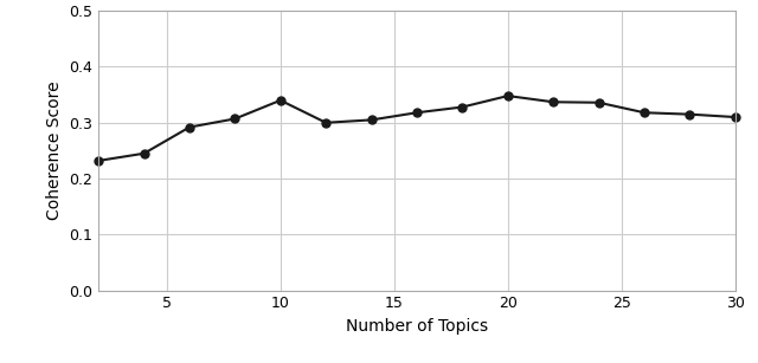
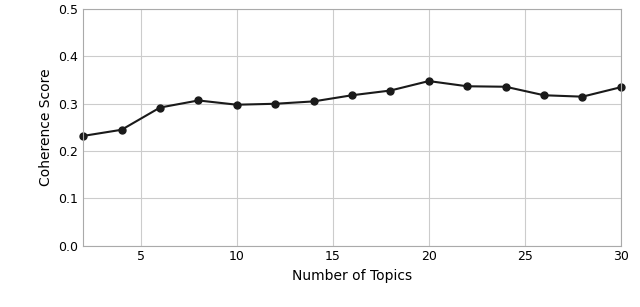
10: 0.340 -> 0.298
30: 0.310 -> 0.335
